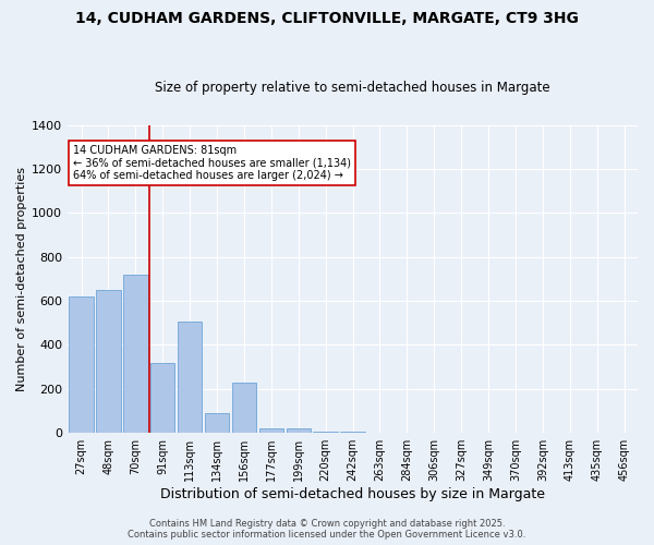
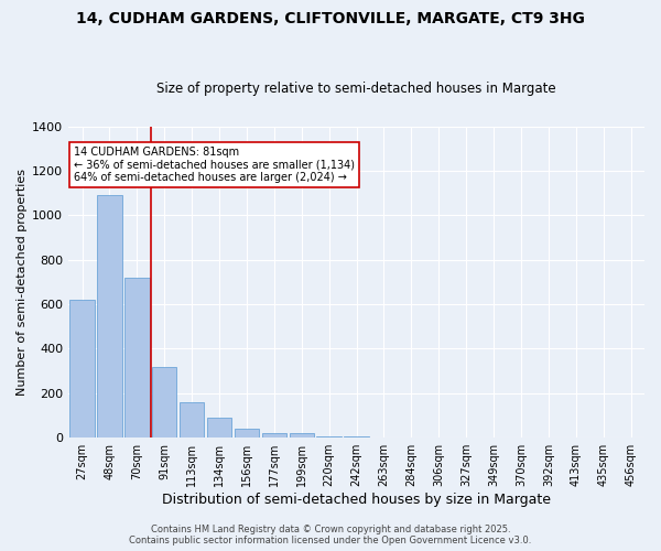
48sqm: 650 -> 1090
113sqm: 505 -> 160
156sqm: 230 -> 40
